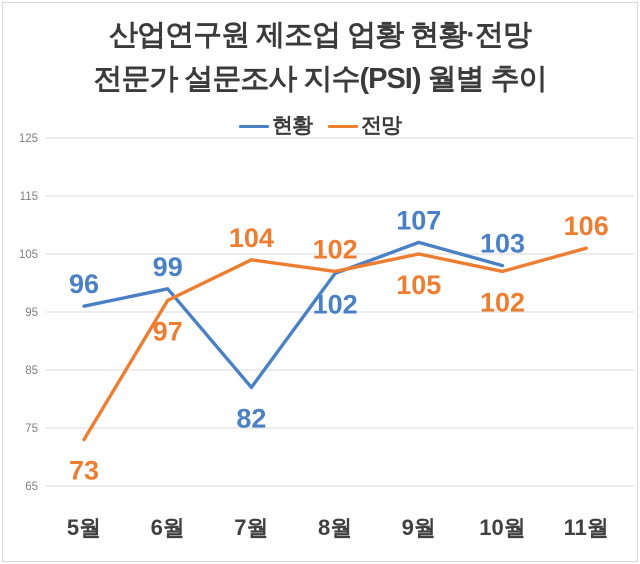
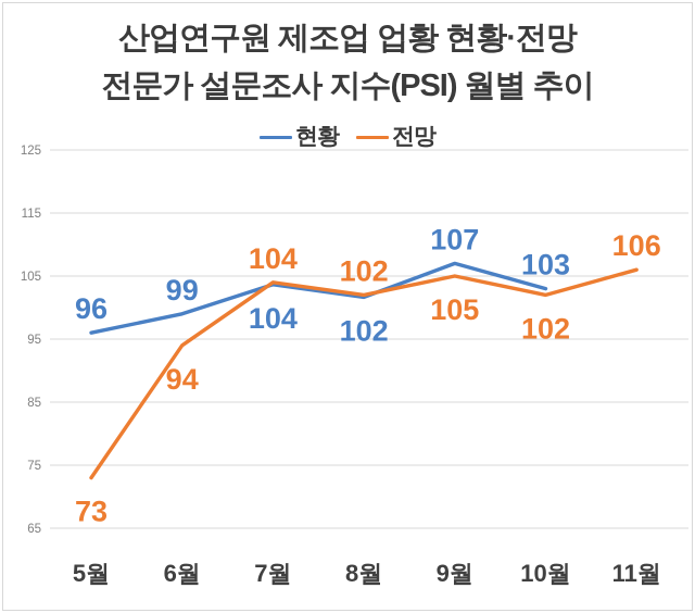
전망/6월: 97 -> 94
현황/7월: 82 -> 104
